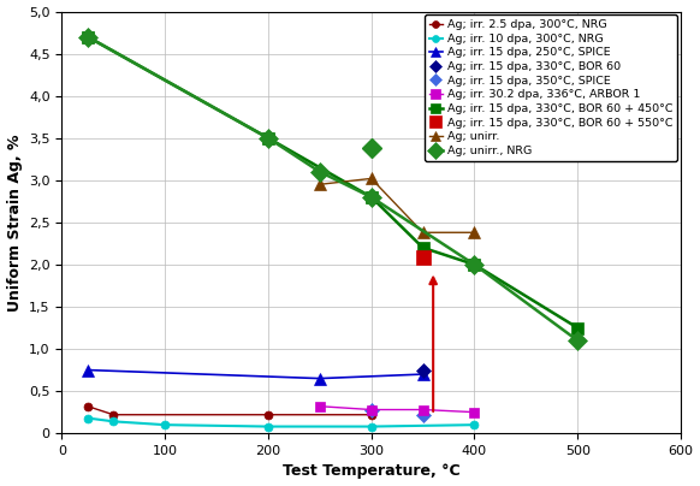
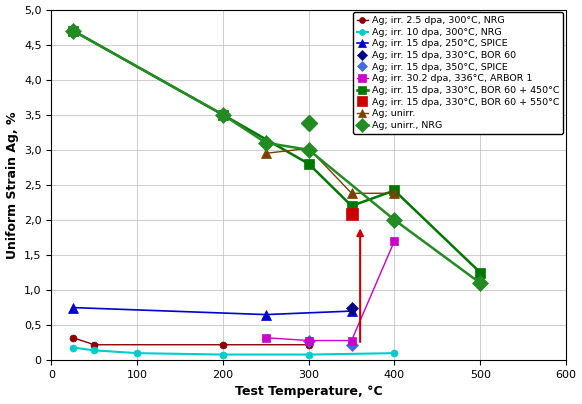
Ag; unirr., NRG/300: 2,8 -> 3,0
Ag; irr. 30.2 dpa, 336°C, ARBOR 1/400: 0,25 -> 1,70
Ag; irr. 15 dpa, 330°C, BOR 60 + 450°C/400: 2,00 -> 2,42
